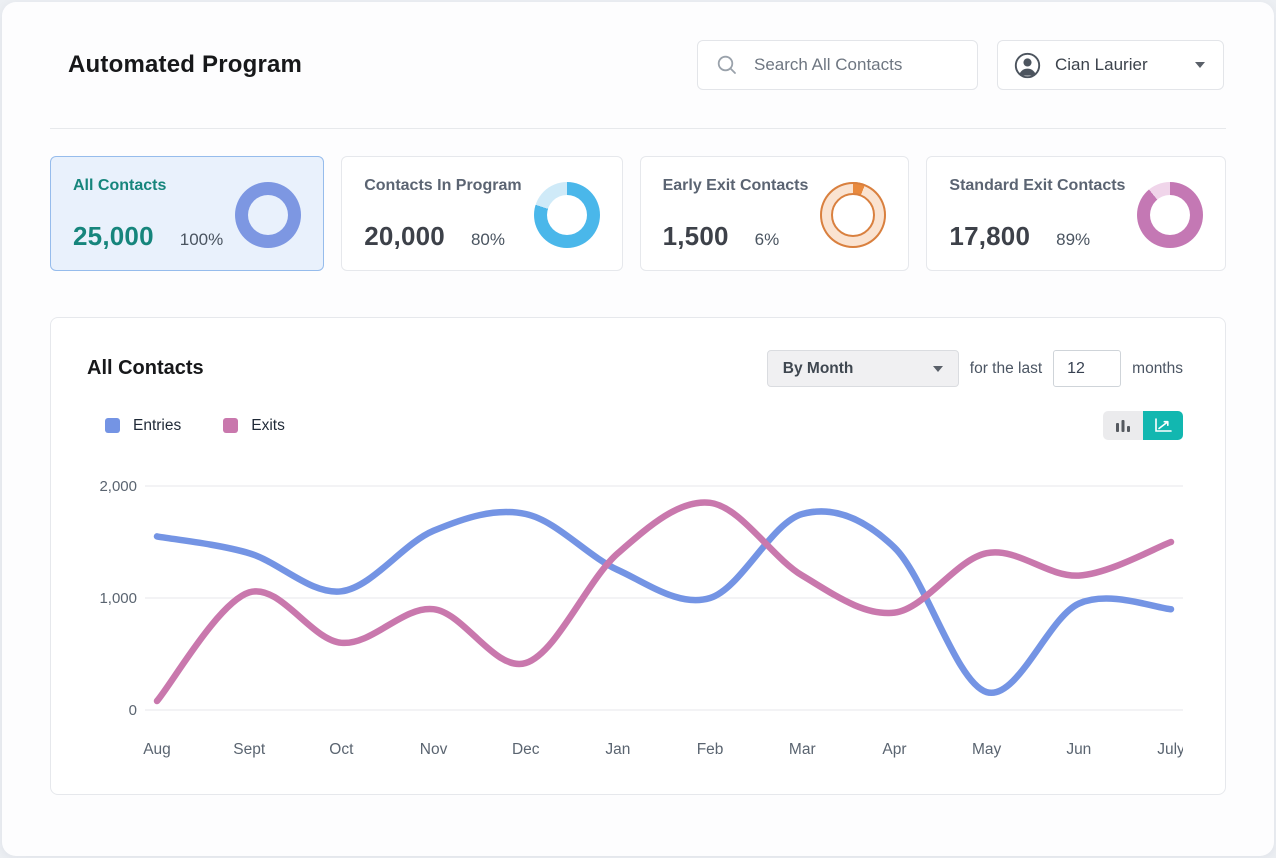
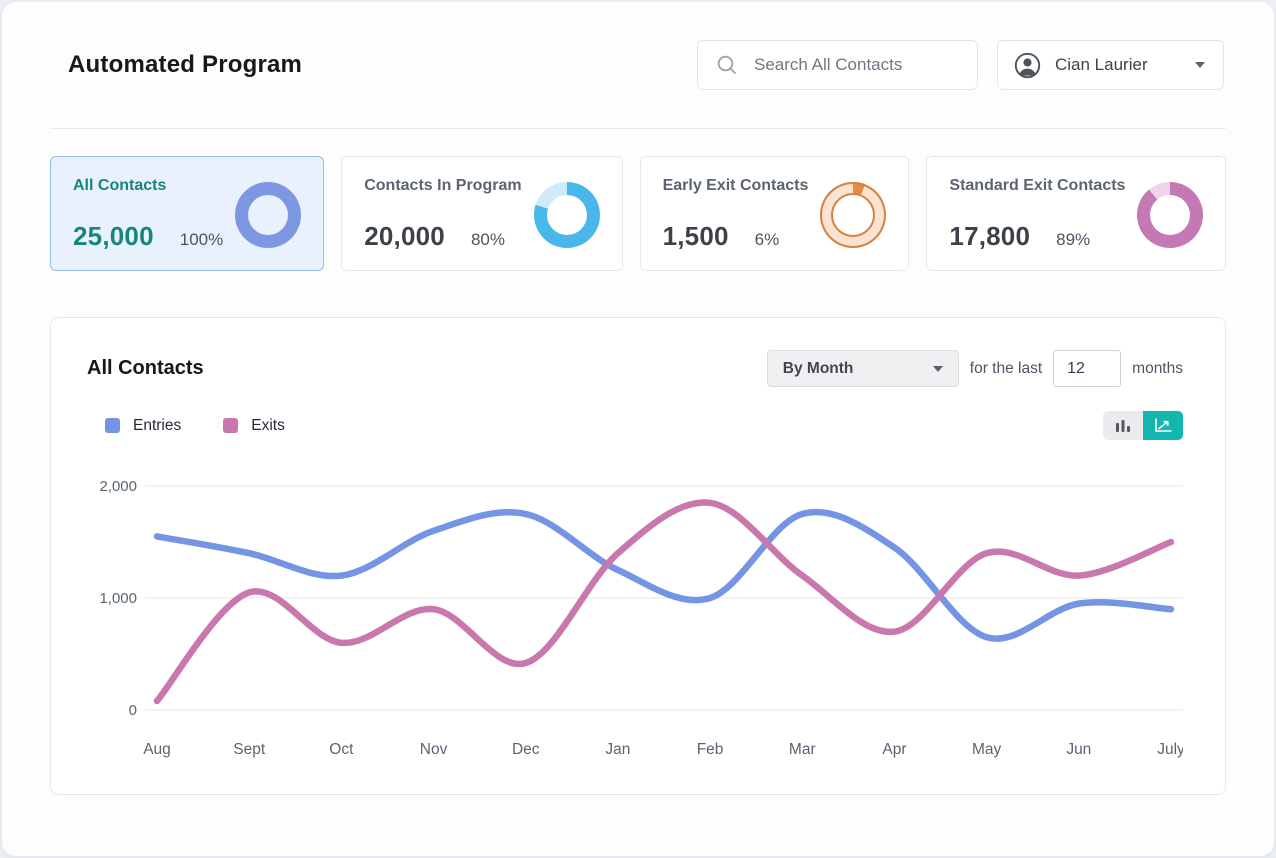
Entries/Oct: 1060 -> 1200
Exits/Apr: 870 -> 700
Entries/May: 160 -> 650
